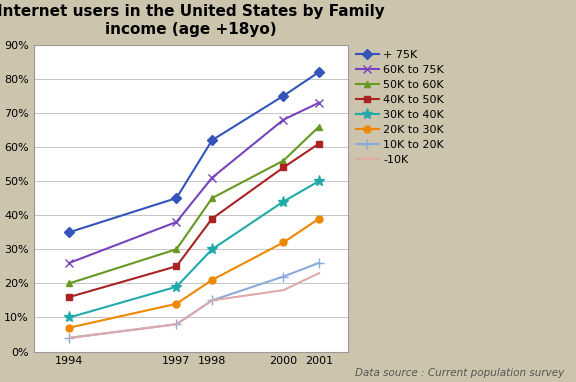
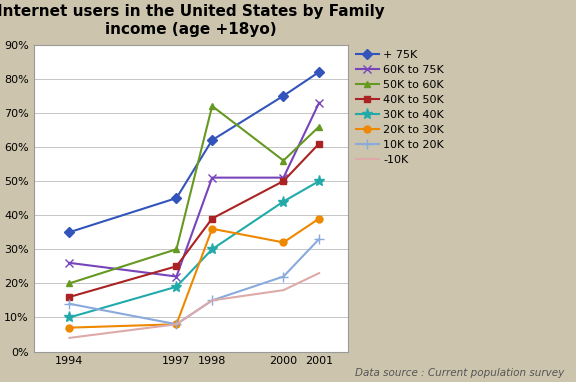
10K to 20K/1994: 4% -> 14%
60K to 75K/1997: 38% -> 22%
20K to 30K/1997: 14% -> 8%
50K to 60K/1998: 45% -> 72%
20K to 30K/1998: 21% -> 36%
60K to 75K/2000: 68% -> 51%
40K to 50K/2000: 54% -> 50%
10K to 20K/2001: 26% -> 33%
